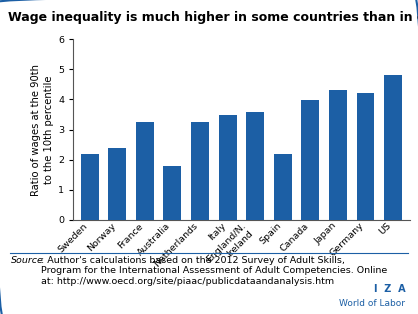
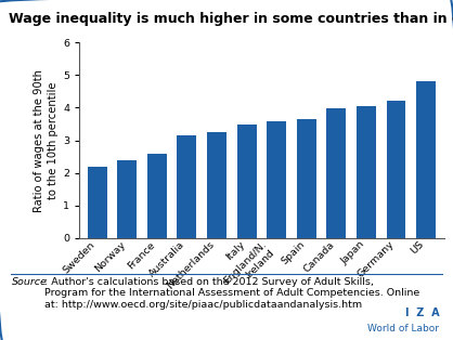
France: 3.25 -> 2.60
Australia: 1.80 -> 3.15
Spain: 2.20 -> 3.65
Japan: 4.30 -> 4.05
